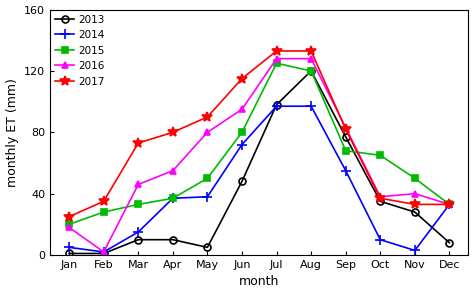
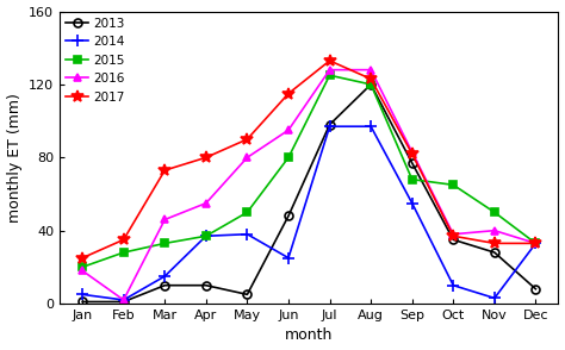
2014/Jun: 72 -> 25
2017/Aug: 133 -> 123
